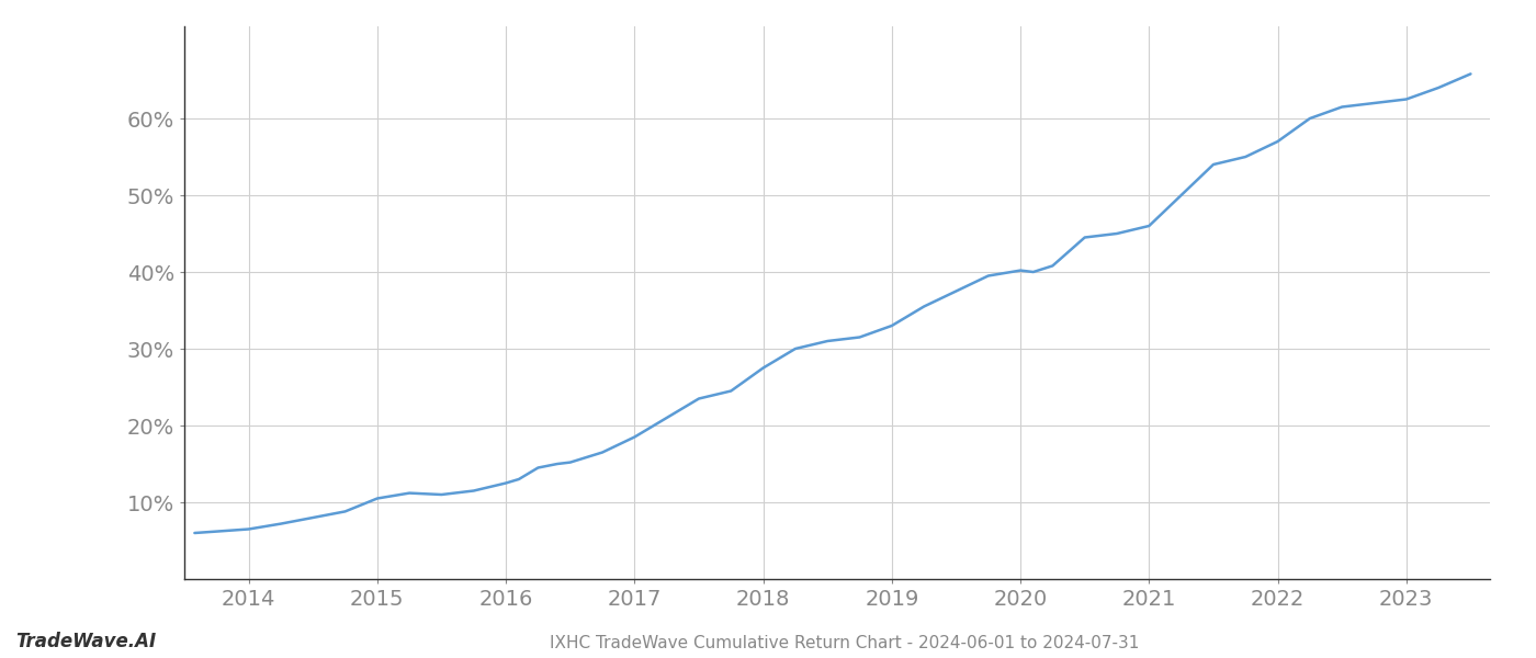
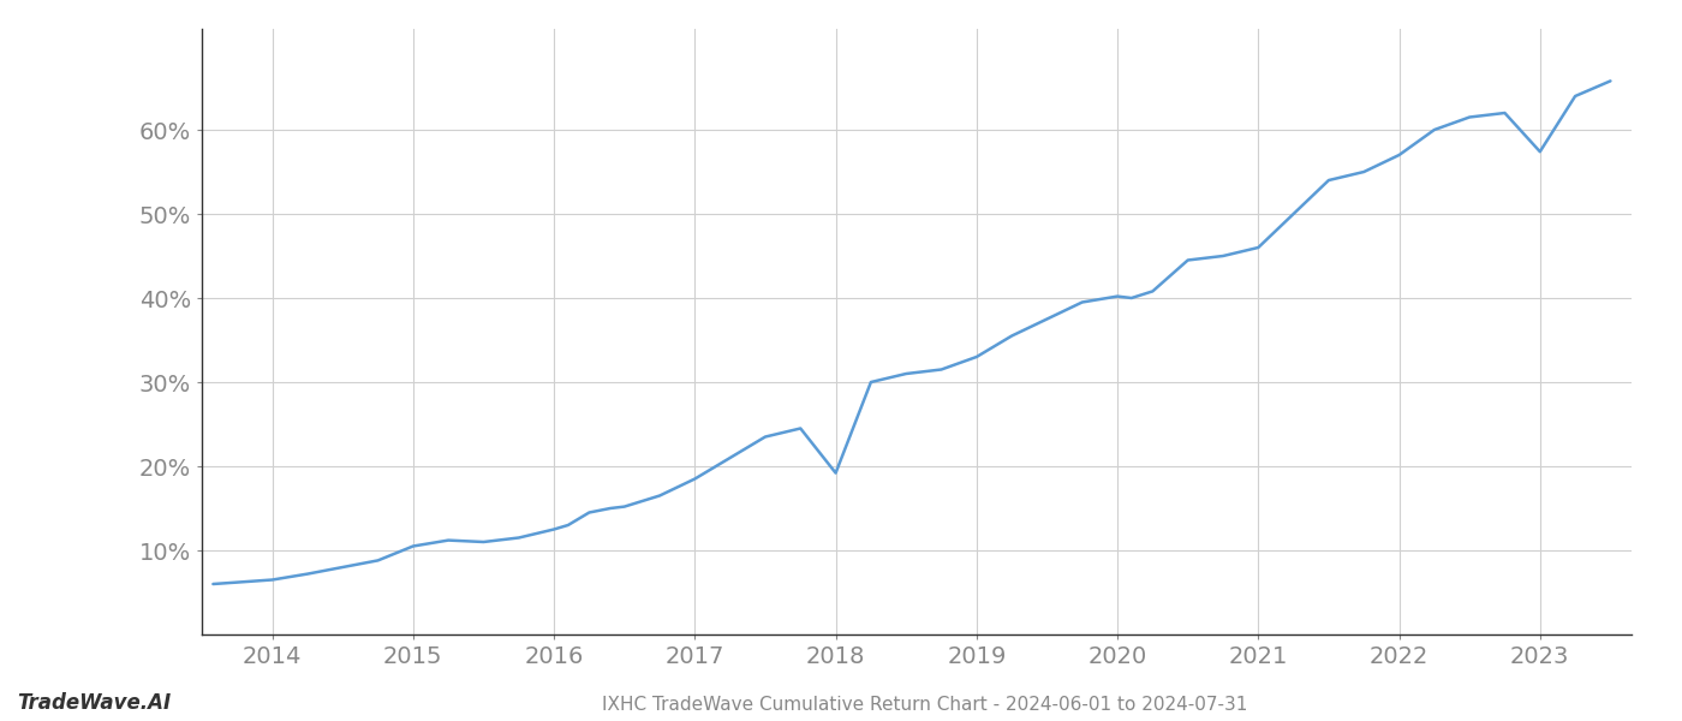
2018: 27.5% -> 19.2%
2023: 62.5% -> 57.4%
